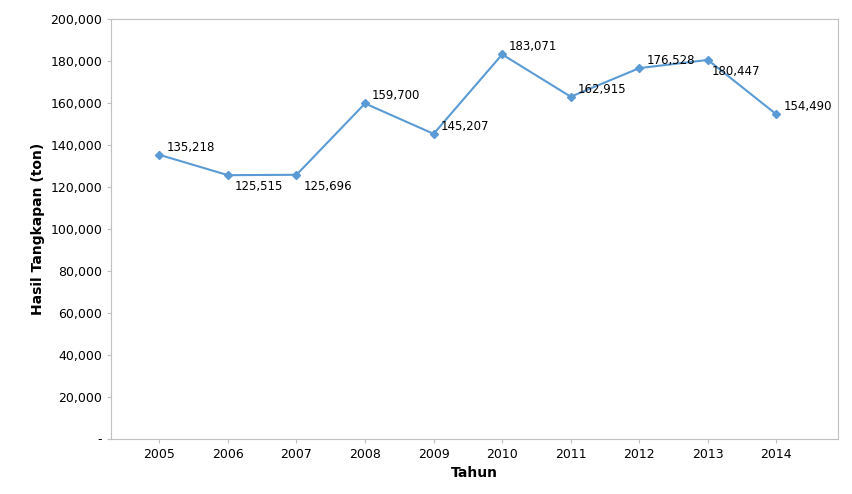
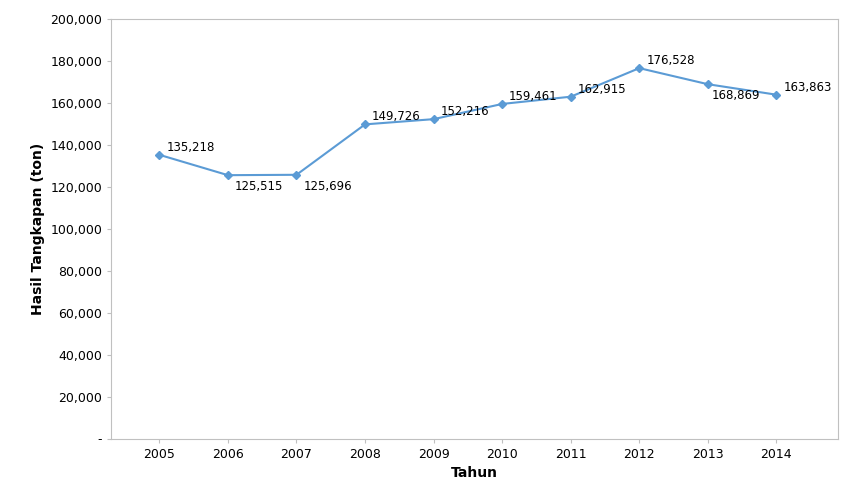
2008: 159,700 -> 149,726
2009: 145,207 -> 152,216
2010: 183,071 -> 159,461
2013: 180,447 -> 168,869
2014: 154,490 -> 163,863
